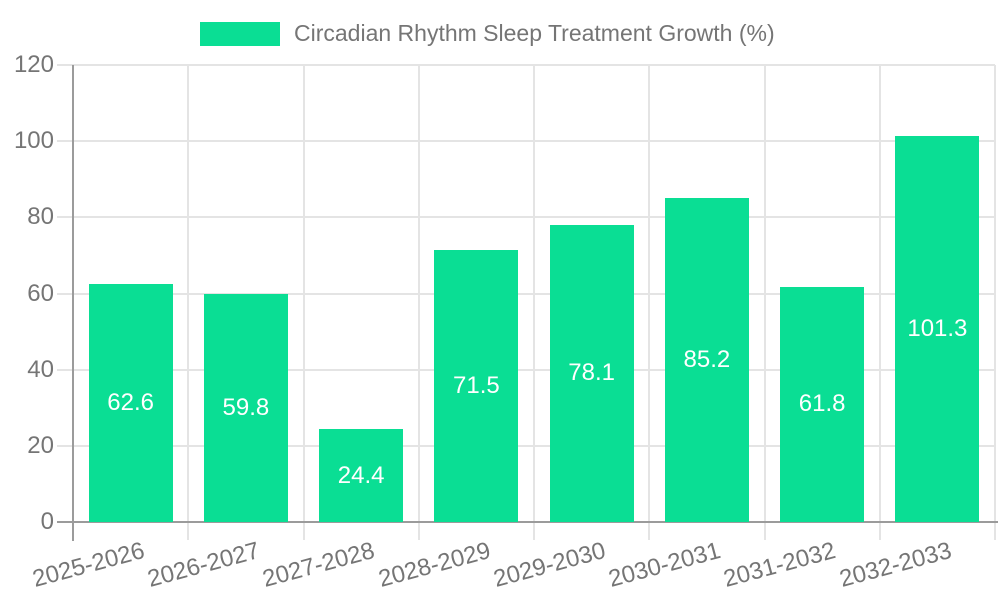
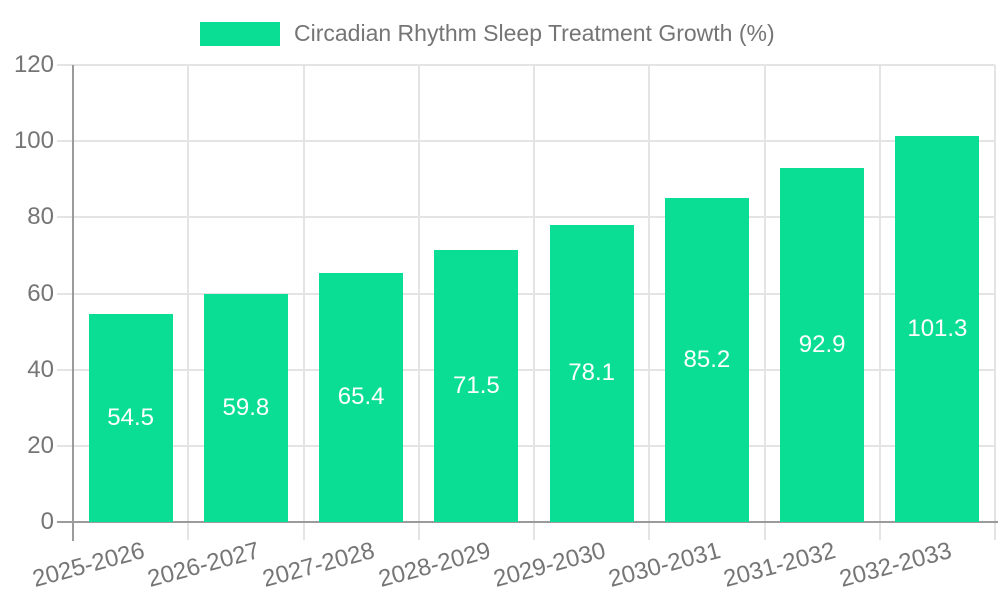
2025-2026: 62.6 -> 54.5
2027-2028: 24.4 -> 65.4
2031-2032: 61.8 -> 92.9
